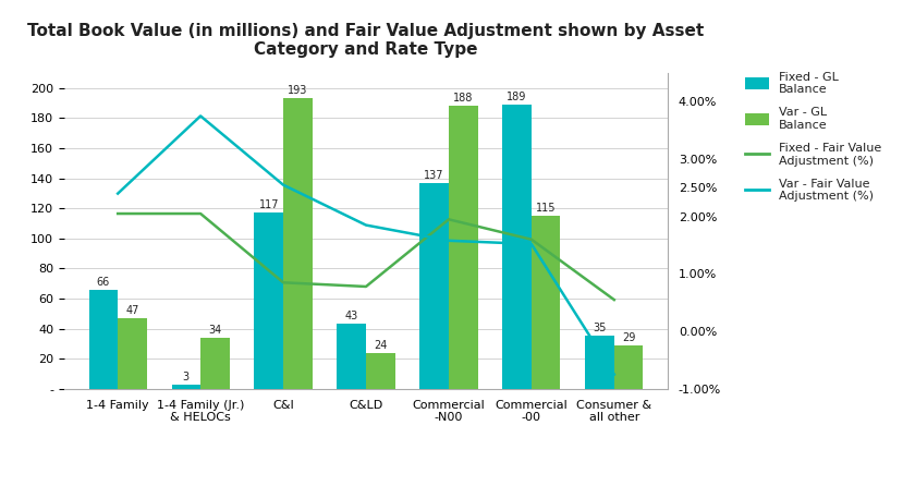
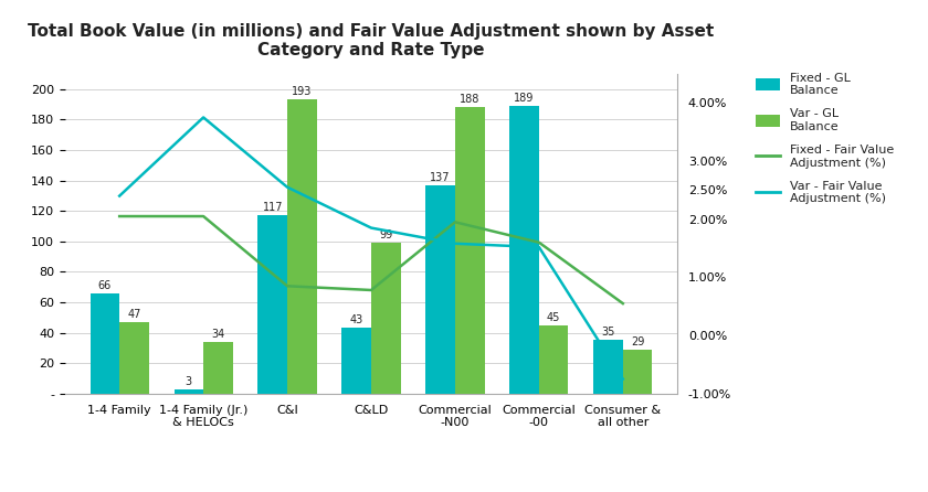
Var - GL Balance/C&LD: 24 -> 99
Var - GL Balance/Commercial -00: 115 -> 45
